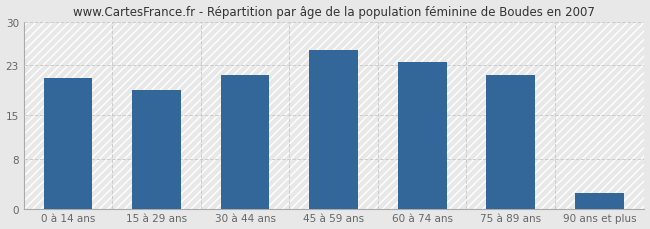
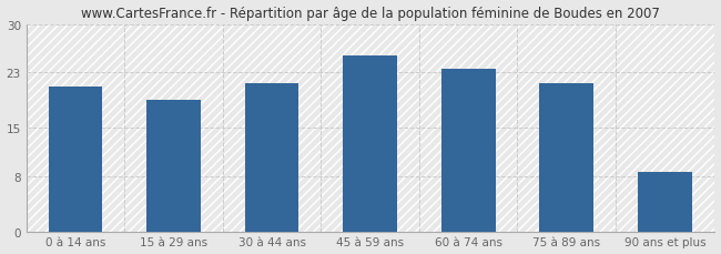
90 ans et plus: 2.5 -> 8.6
